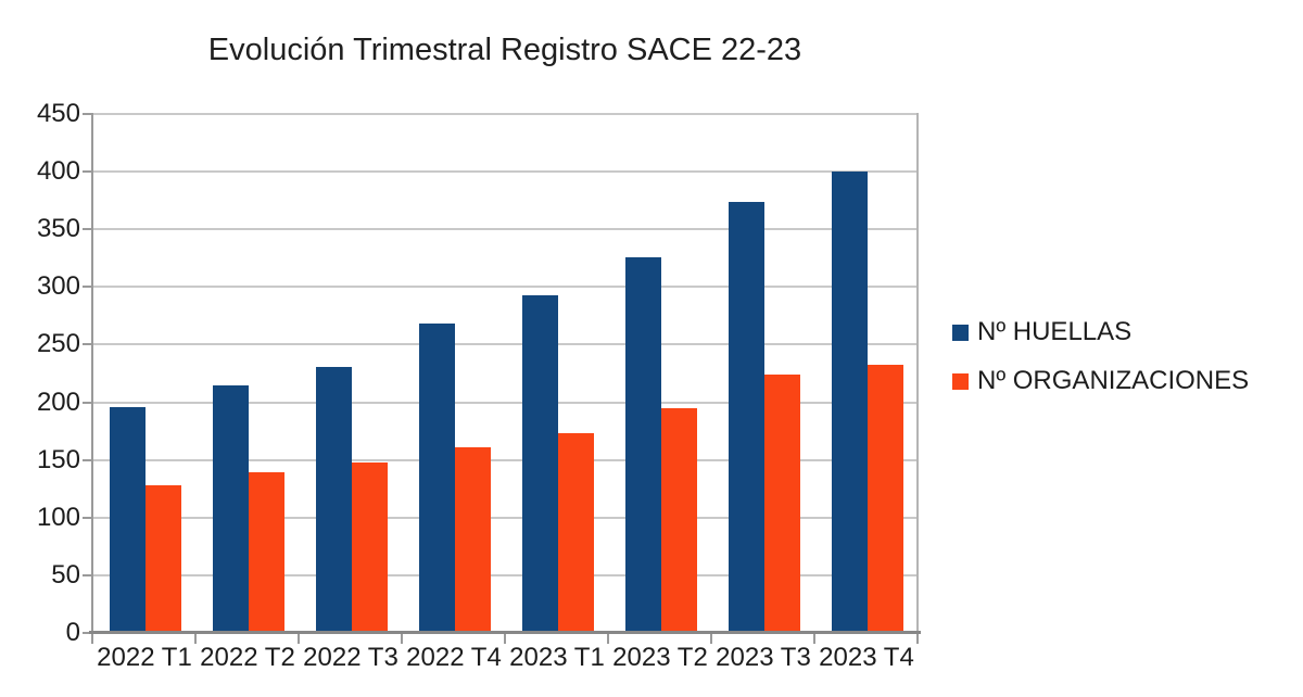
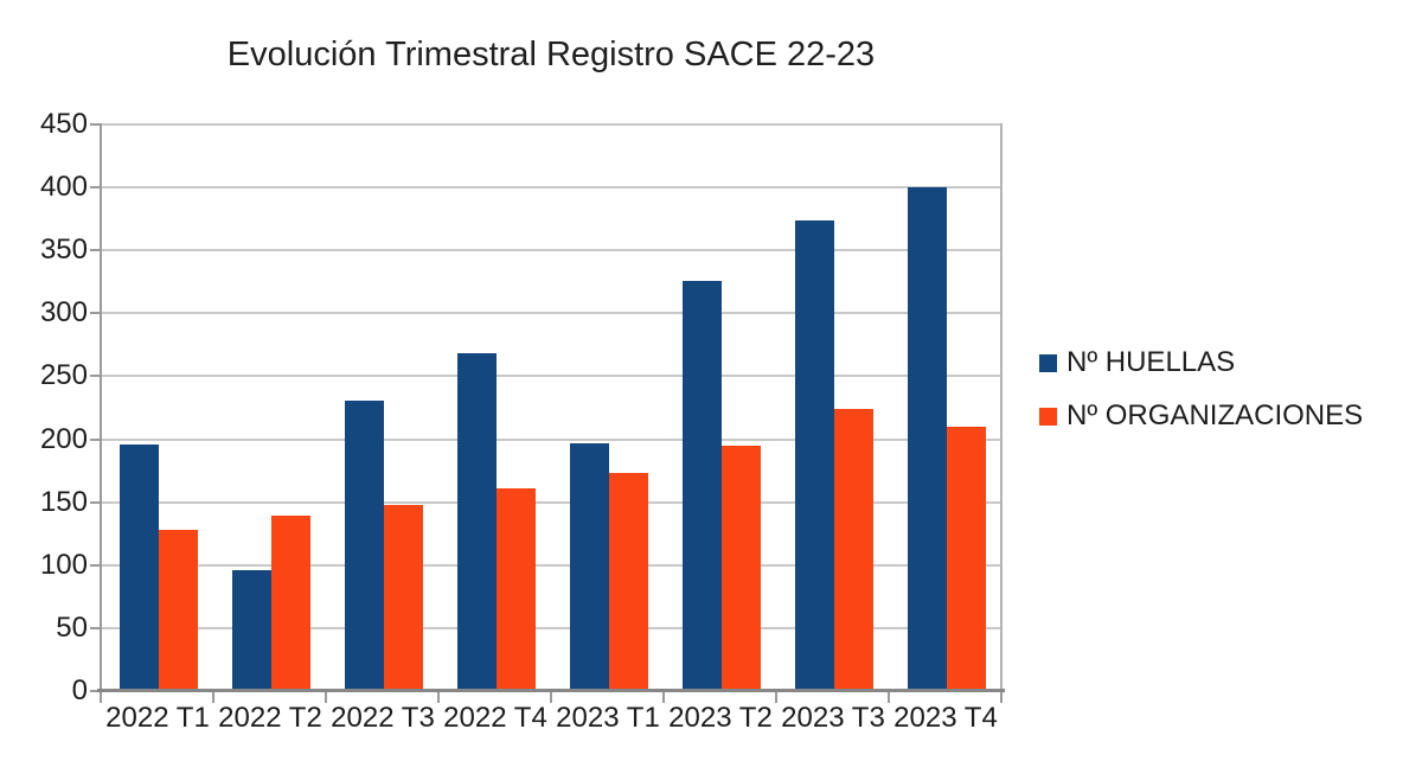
Nº HUELLAS/2022 T2: 215 -> 96
Nº HUELLAS/2023 T1: 293 -> 197
Nº ORGANIZACIONES/2023 T4: 233 -> 210
